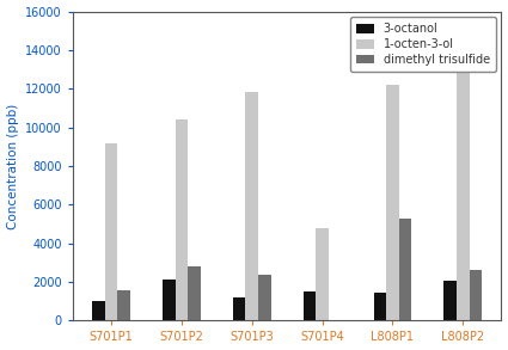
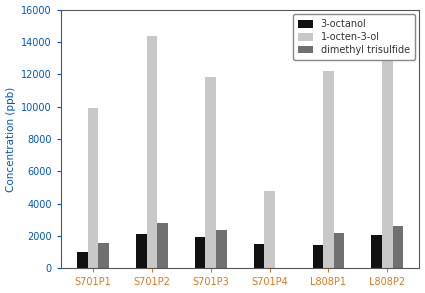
1-octen-3-ol/S701P1: 9200 -> 9900
1-octen-3-ol/S701P2: 10400 -> 14400
3-octanol/S701P3: 1200 -> 2000
dimethyl trisulfide/L808P1: 5300 -> 2200
